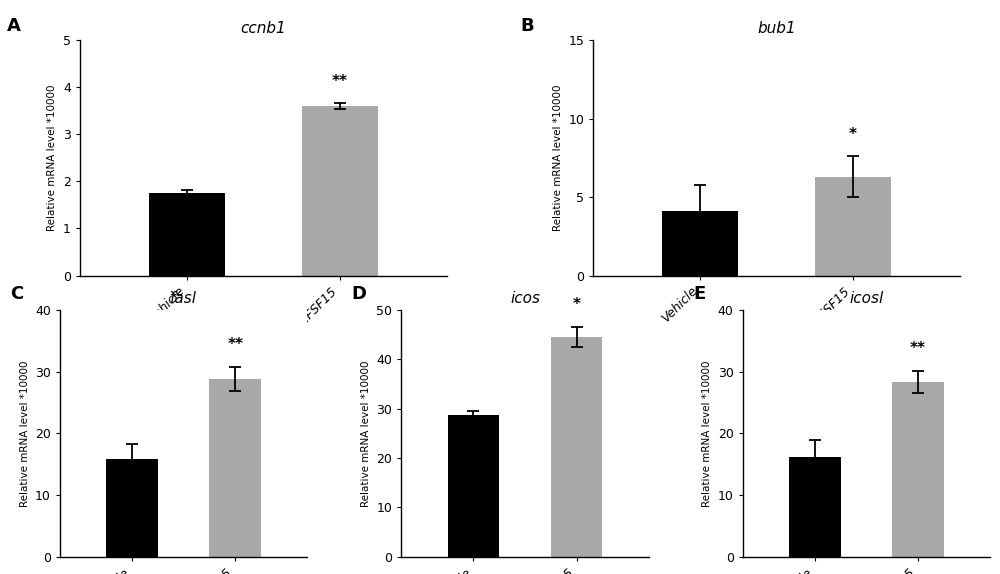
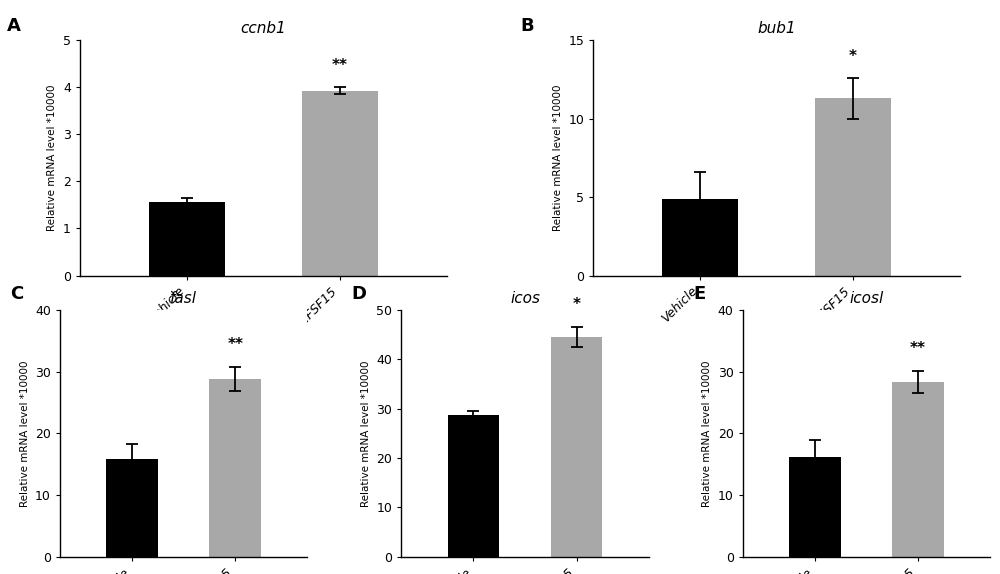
ccnb1/Vehicle: 1.75 -> 1.57
ccnb1/TNFSF15: 3.60 -> 3.93
bub1/Vehicle: 4.1 -> 4.9
bub1/TNFSF15: 6.3 -> 11.3
